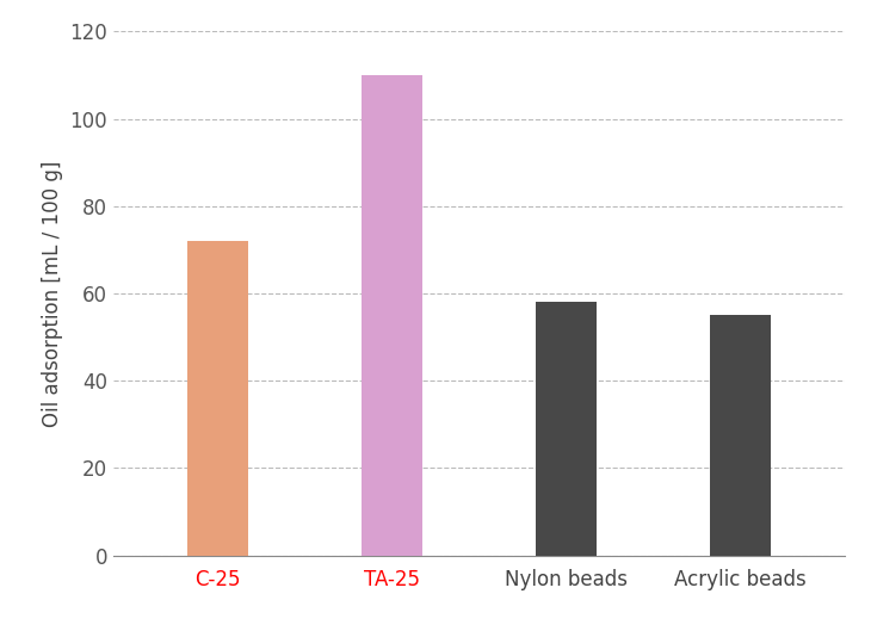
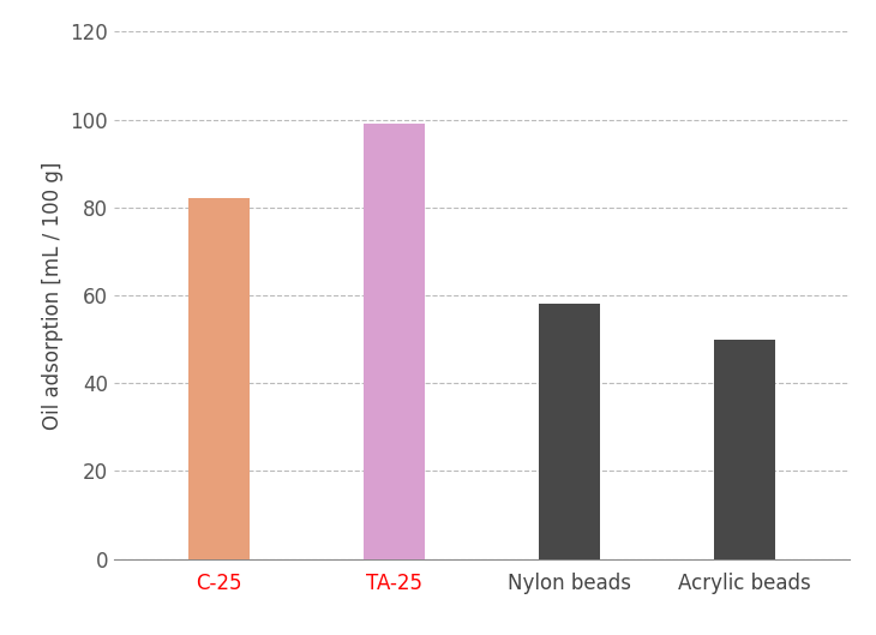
C-25: 72 -> 82
TA-25: 110 -> 99
Acrylic beads: 55 -> 50
